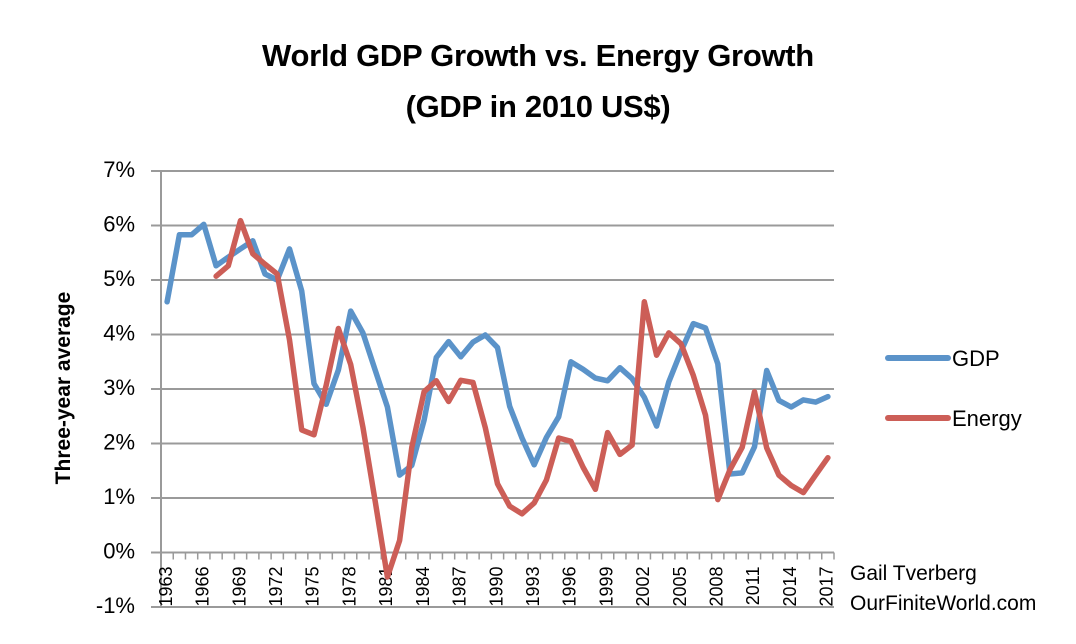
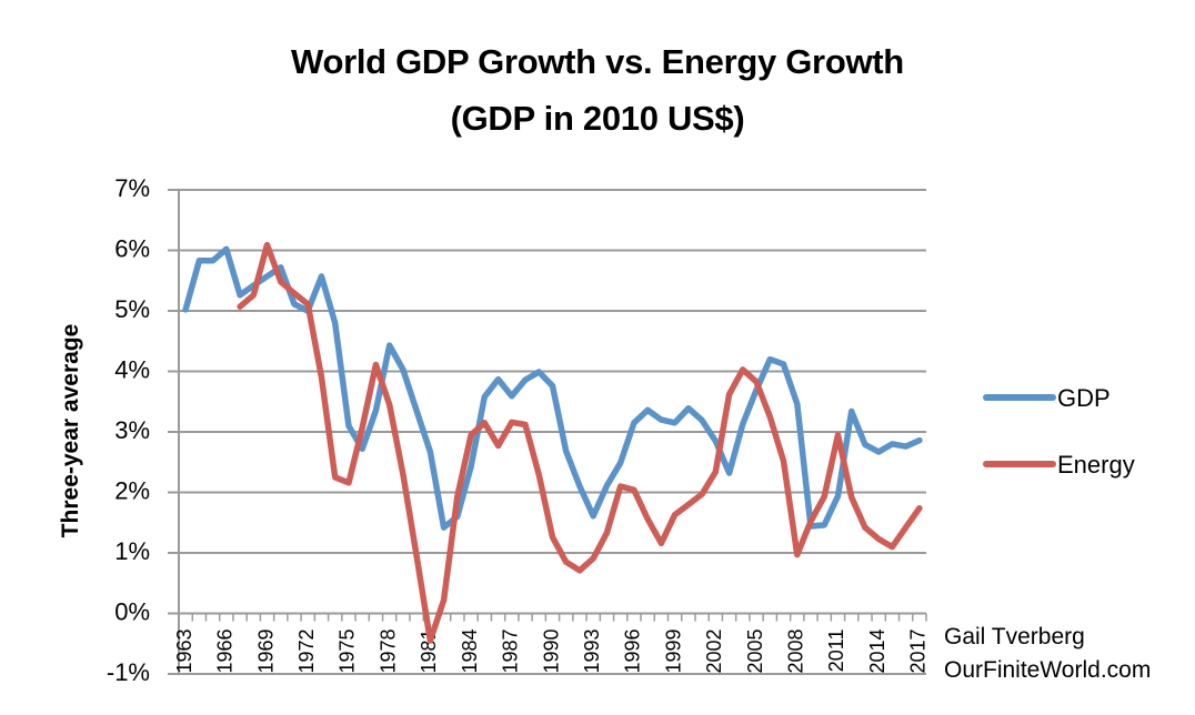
GDP/1963: 4.6% -> 5.0%
GDP/1996: 3.5% -> 3.1%
Energy/1999: 2.2% -> 1.6%
Energy/2002: 4.6% -> 2.3%
